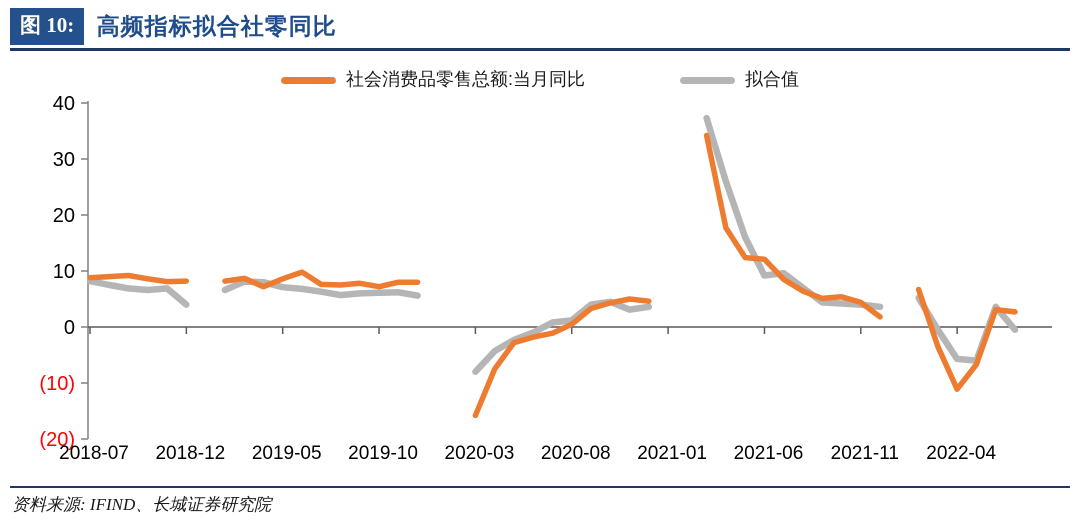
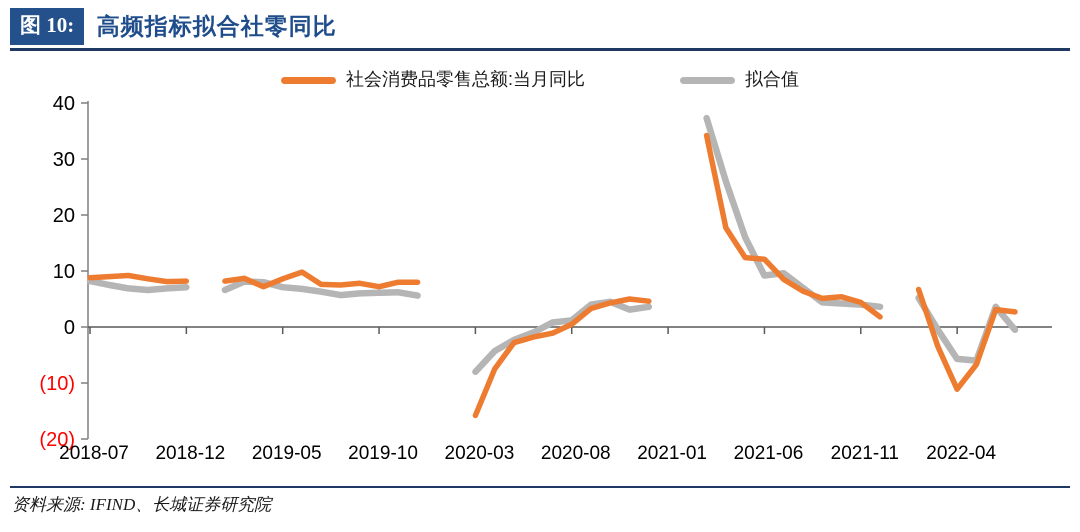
拟合值/2018-12: 4 -> 7
